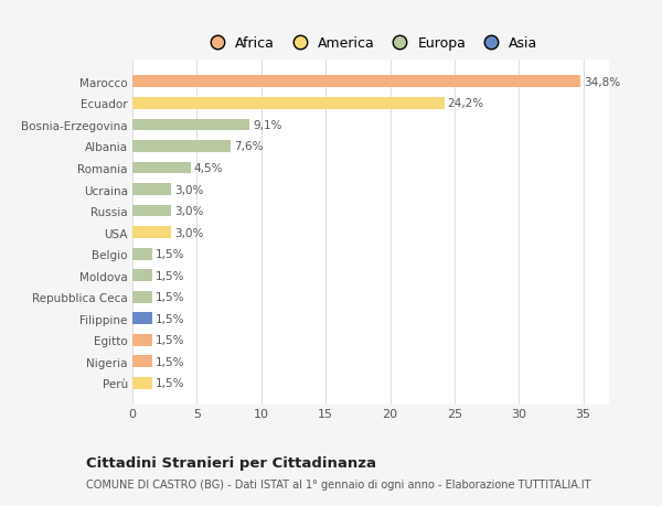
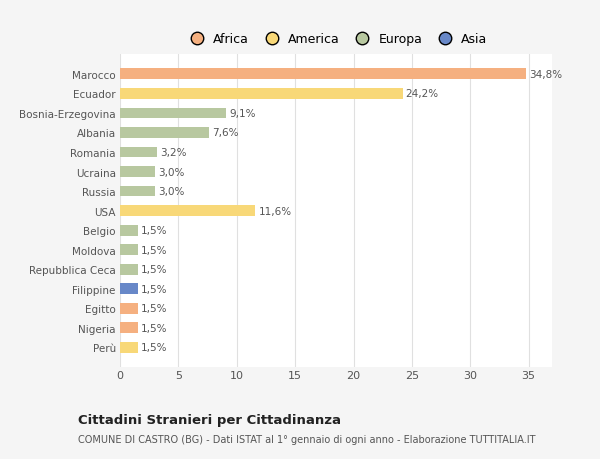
Romania: 4,5% -> 3,2%
USA: 3,0% -> 11,6%
